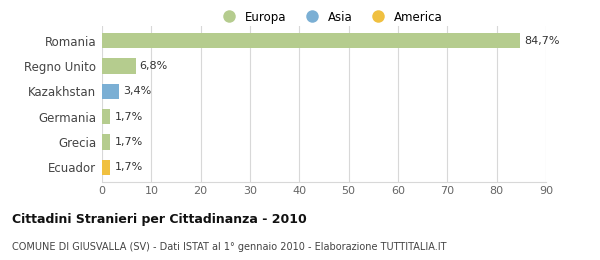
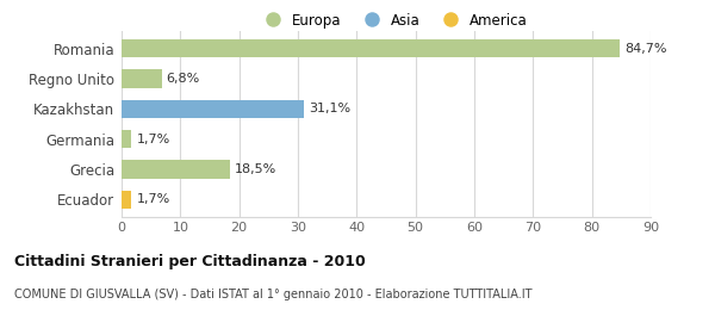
Kazakhstan: 3,4% -> 31,1%
Grecia: 1,7% -> 18,5%
